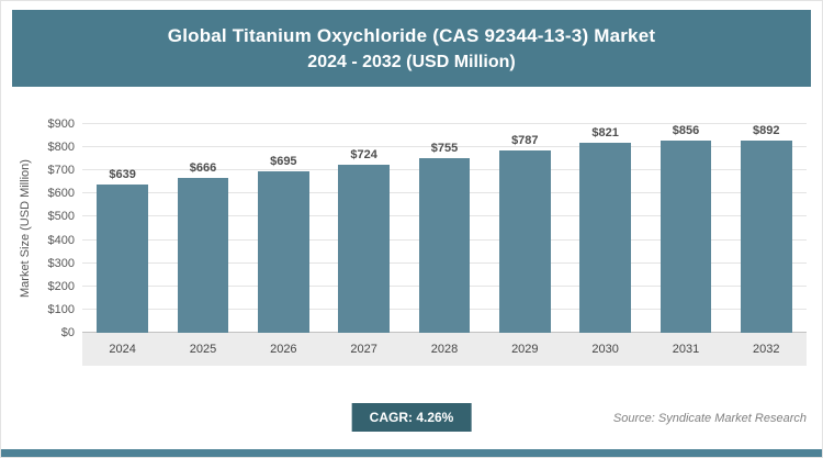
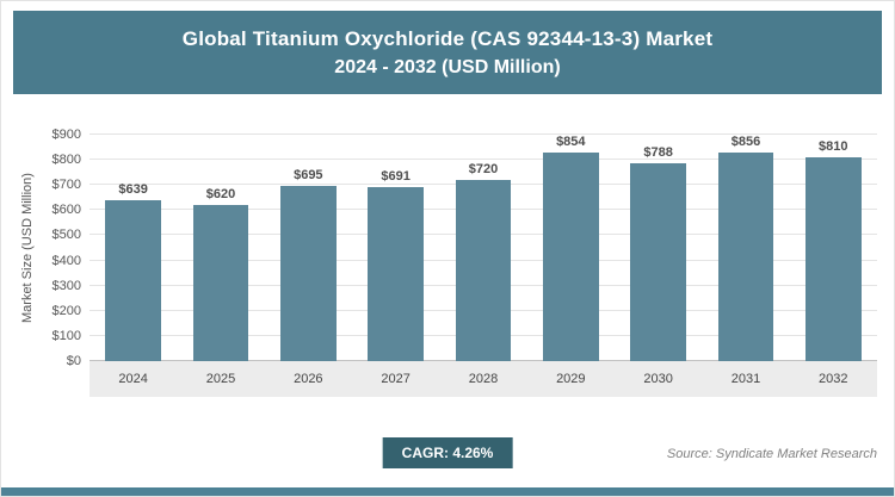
2025: $666 -> $620
2027: $724 -> $691
2028: $755 -> $720
2029: $787 -> $854
2030: $821 -> $788
2032: $892 -> $810
